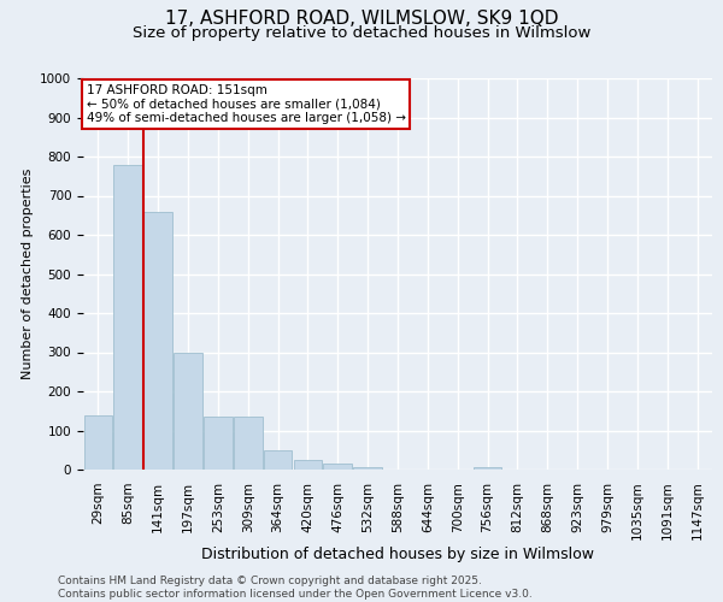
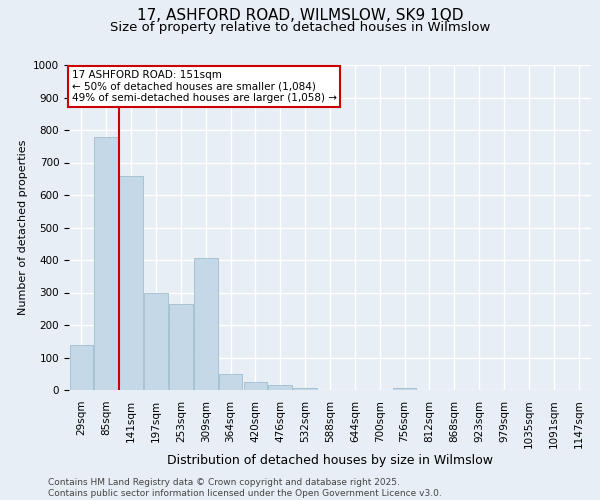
253sqm: 135 -> 265
309sqm: 135 -> 405
